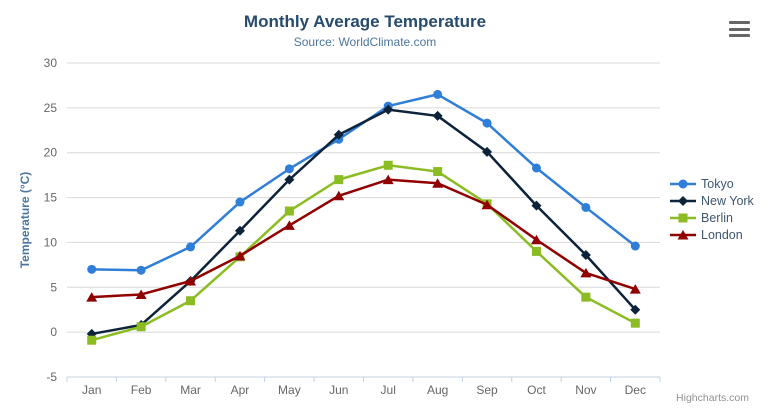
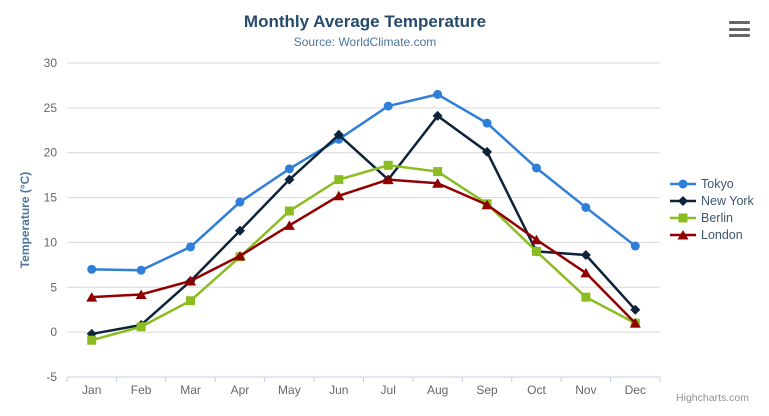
New York/Jul: 25 -> 17
New York/Oct: 14 -> 9
London/Dec: 5 -> 1
